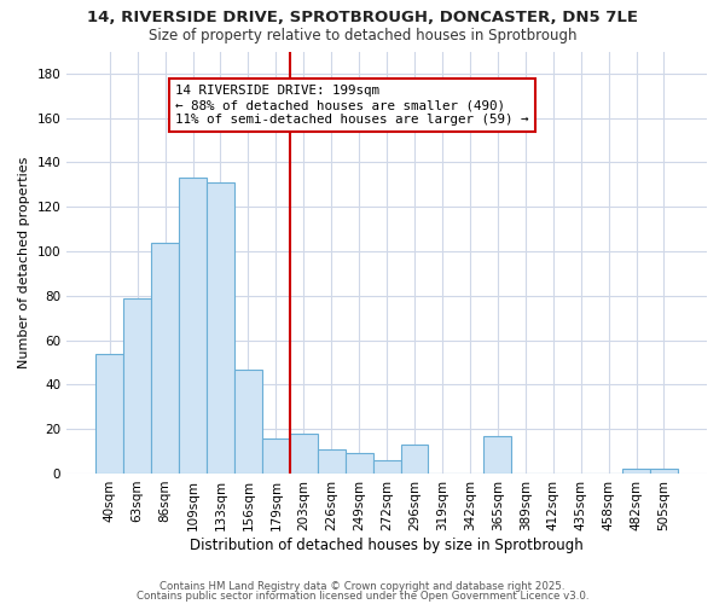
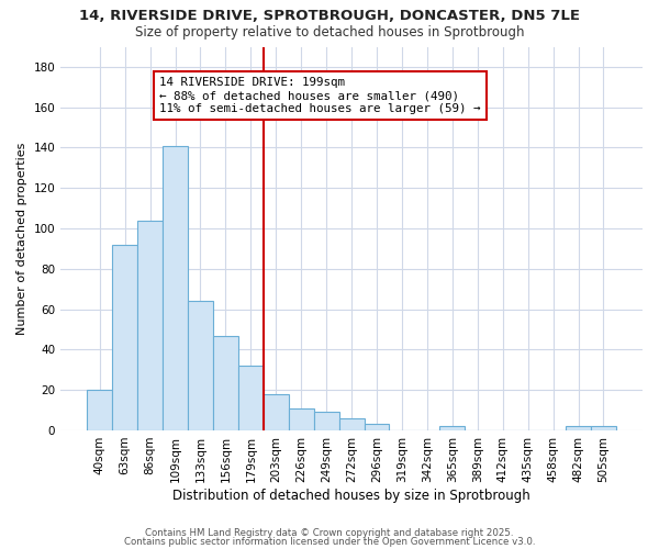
40sqm: 54 -> 20
63sqm: 79 -> 92
109sqm: 133 -> 141
133sqm: 131 -> 64
179sqm: 16 -> 32
296sqm: 13 -> 3
365sqm: 17 -> 2
